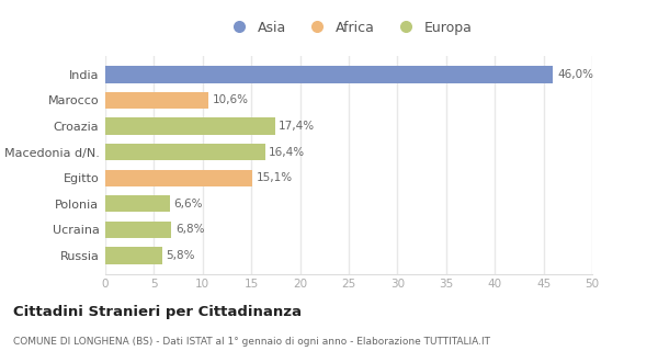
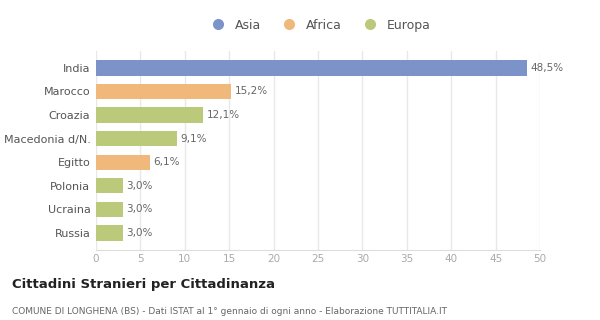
India: 46,0% -> 48,5%
Marocco: 10,6% -> 15,2%
Croazia: 17,4% -> 12,1%
Macedonia d/N.: 16,4% -> 9,1%
Egitto: 15,1% -> 6,1%
Polonia: 6,6% -> 3,0%
Ucraina: 6,8% -> 3,0%
Russia: 5,8% -> 3,0%
